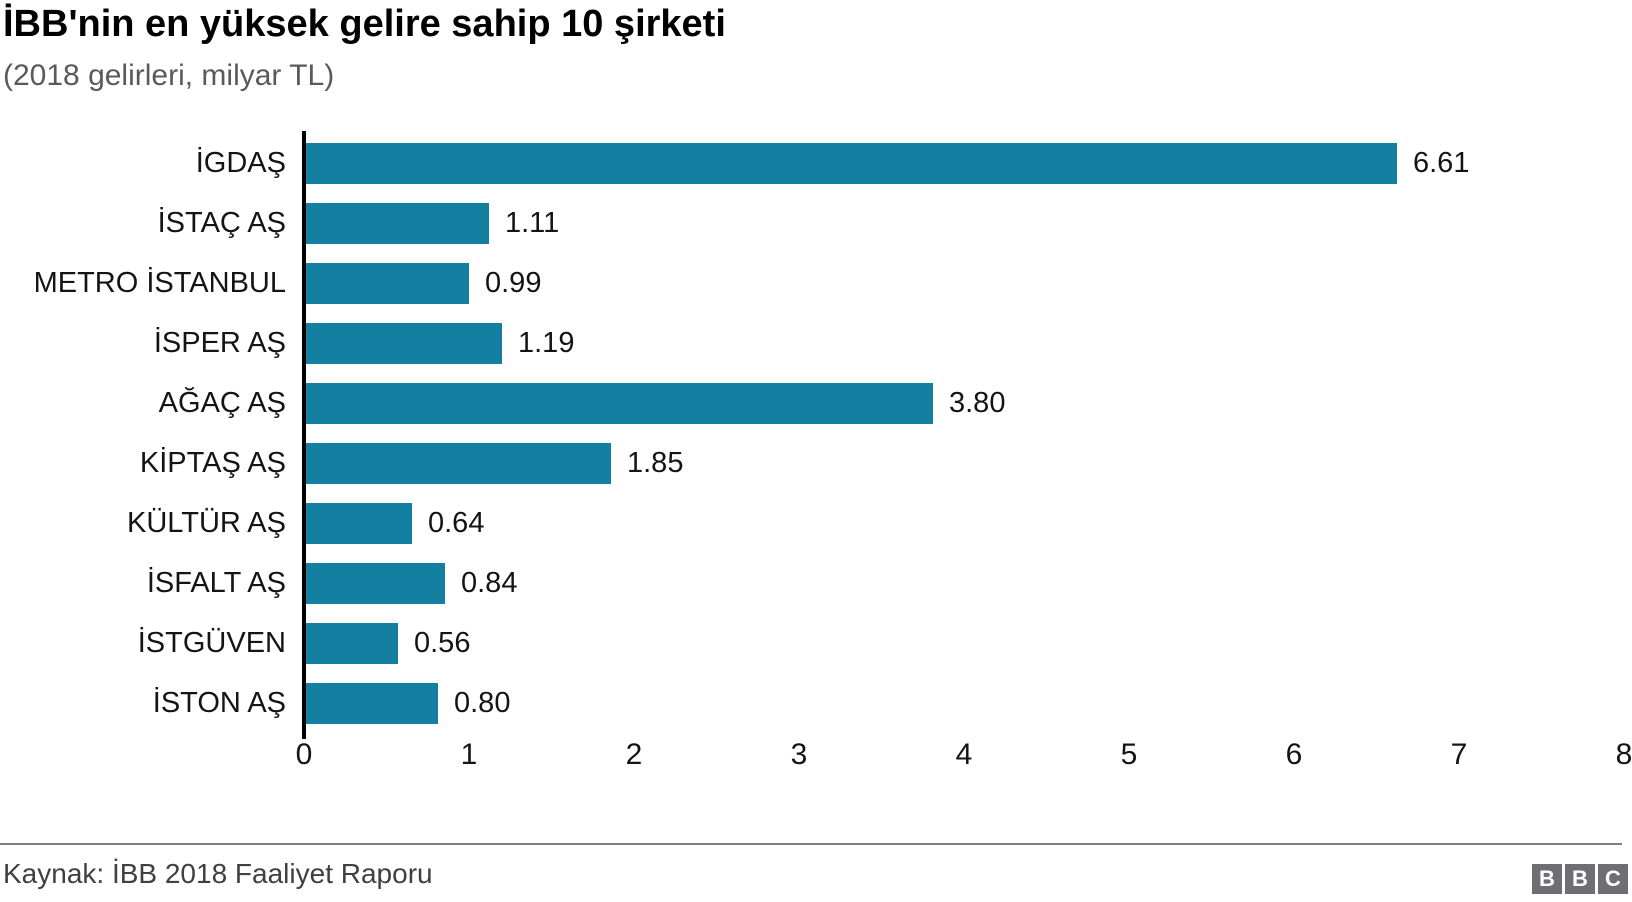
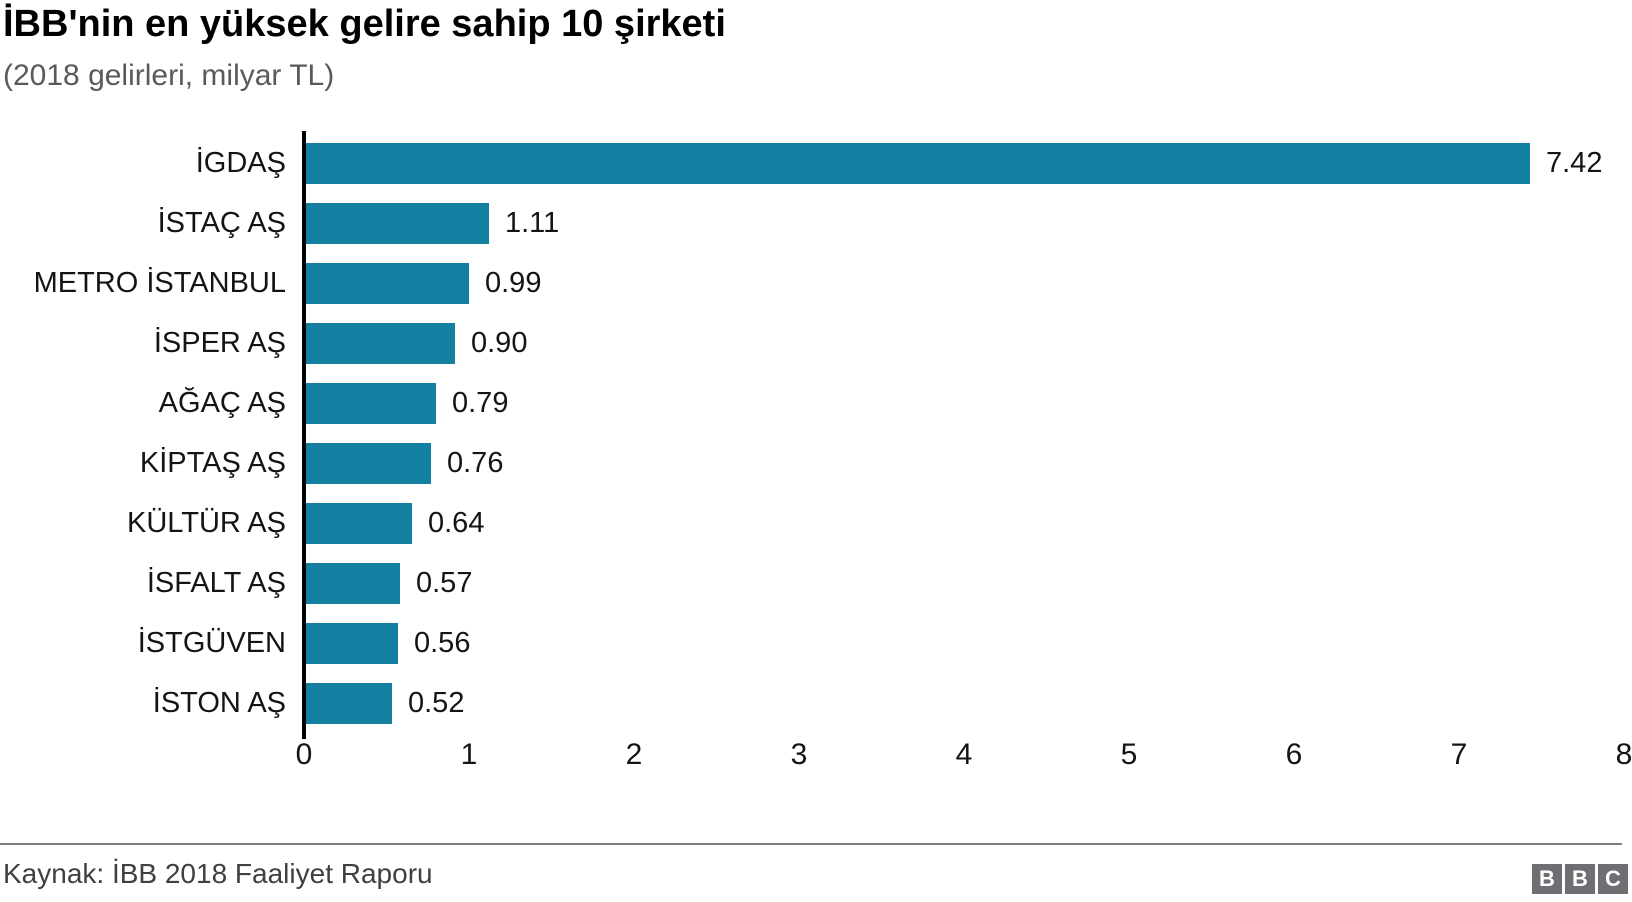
İGDAŞ: 6.61 -> 7.42
İSPER AŞ: 1.19 -> 0.90
AĞAÇ AŞ: 3.80 -> 0.79
KİPTAŞ AŞ: 1.85 -> 0.76
İSFALT AŞ: 0.84 -> 0.57
İSTON AŞ: 0.80 -> 0.52
